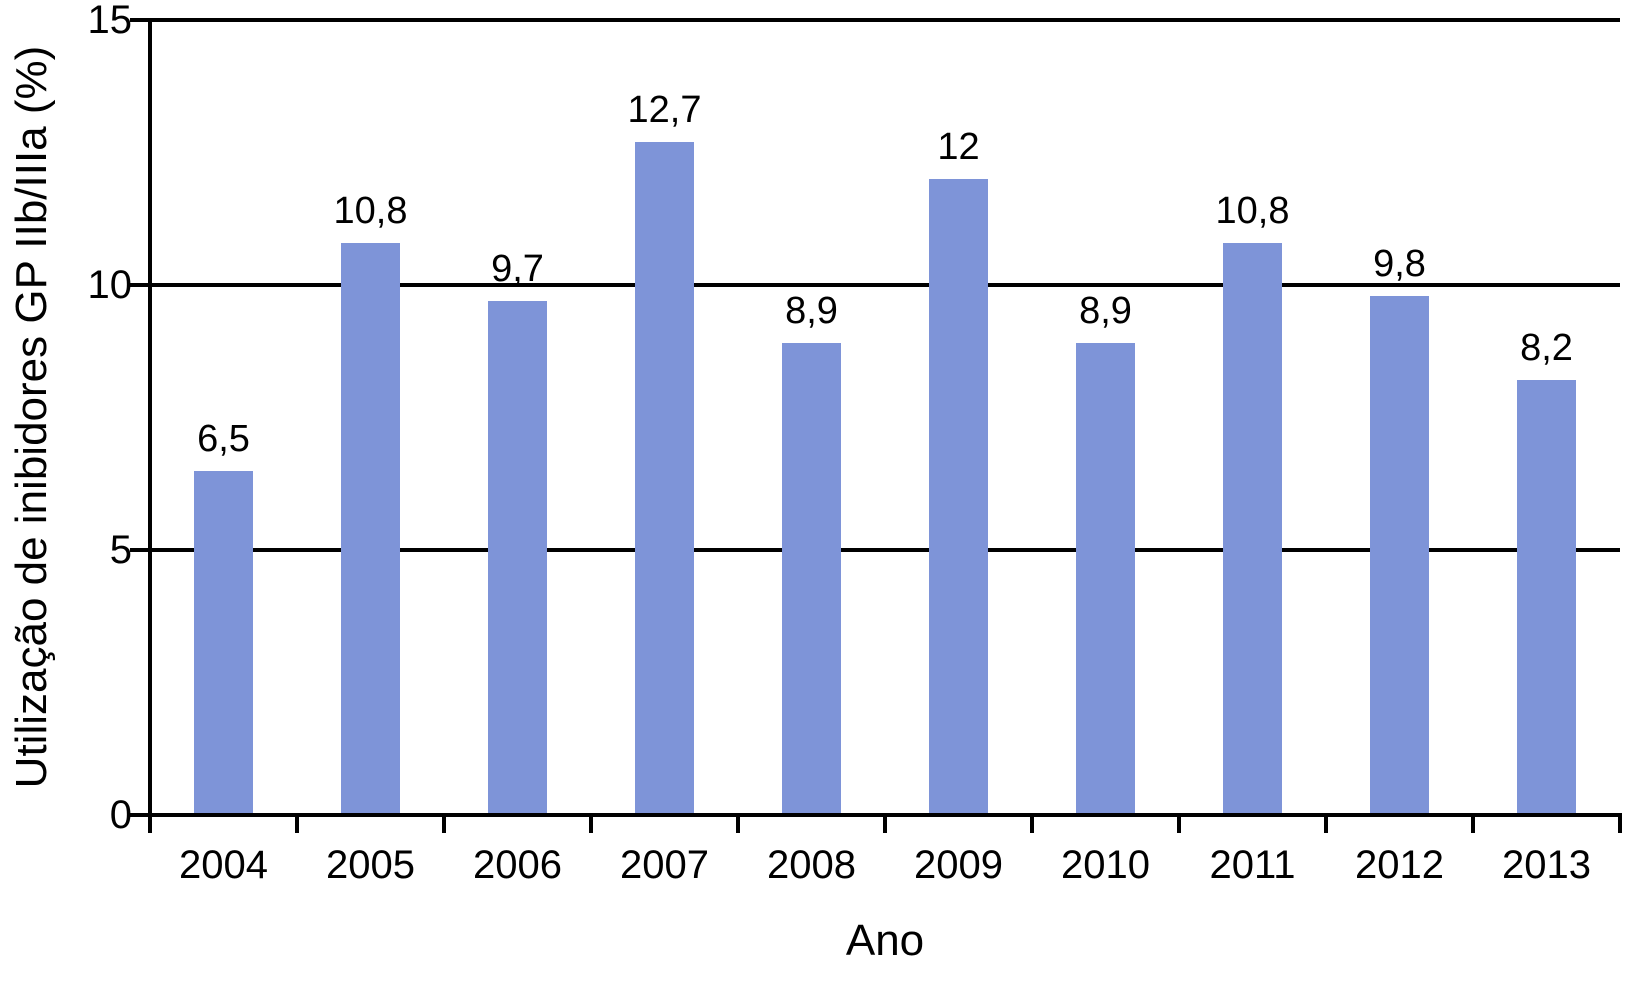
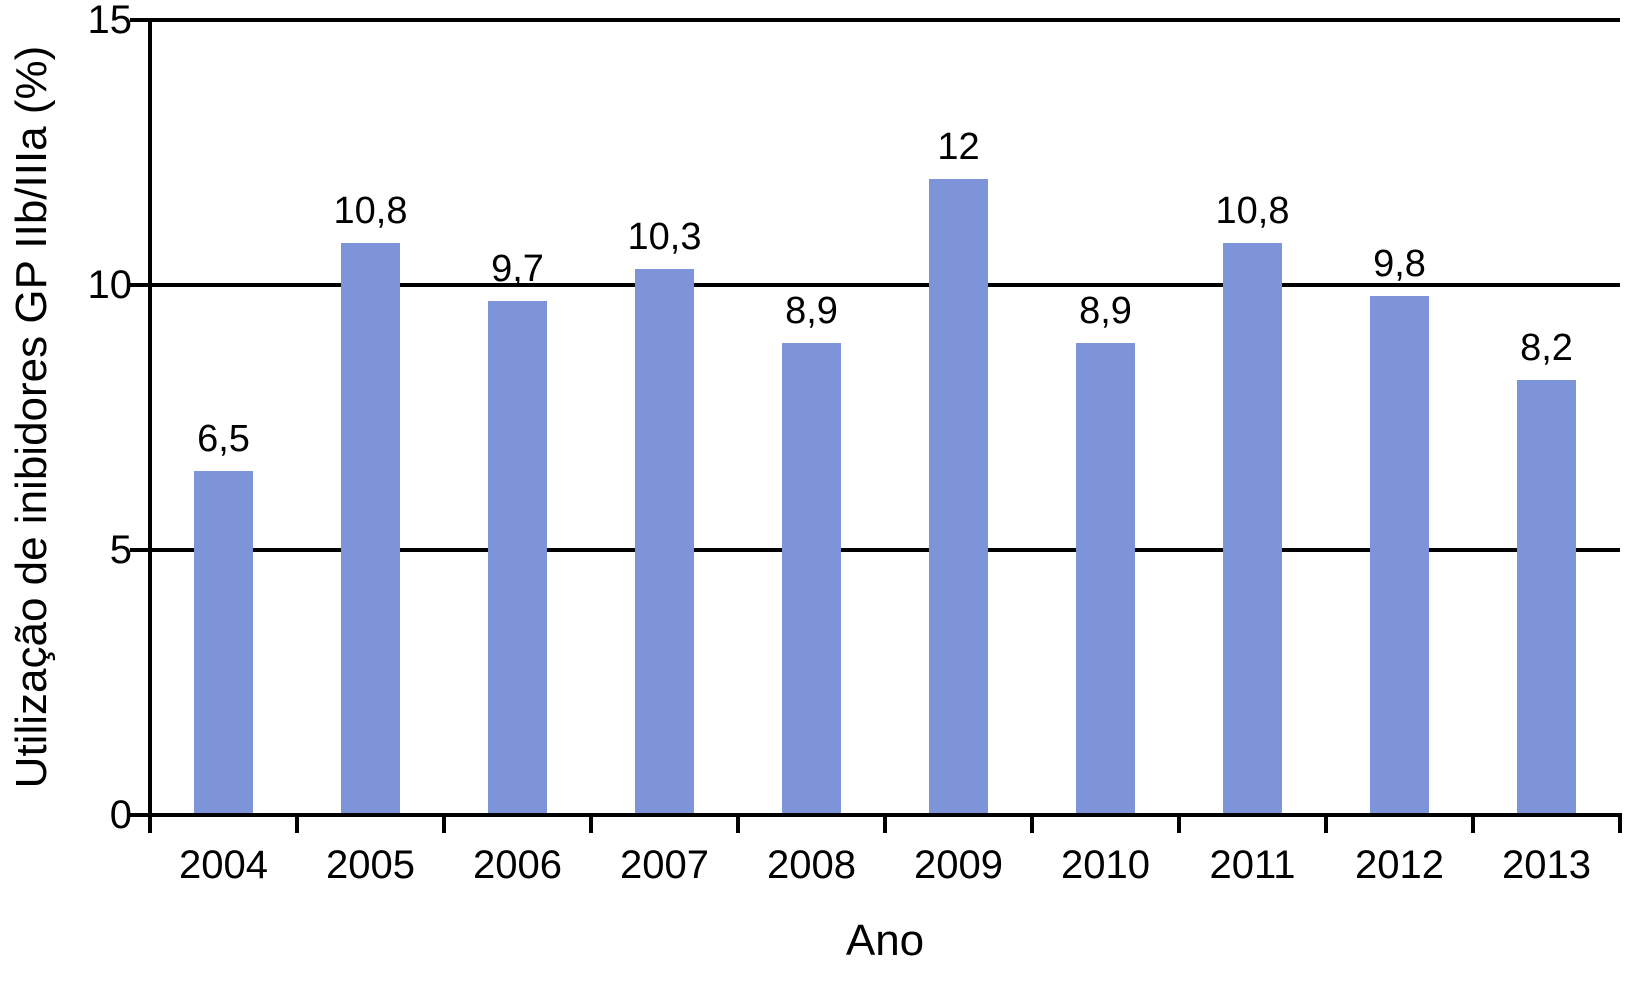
2007: 12,7 -> 10,3
